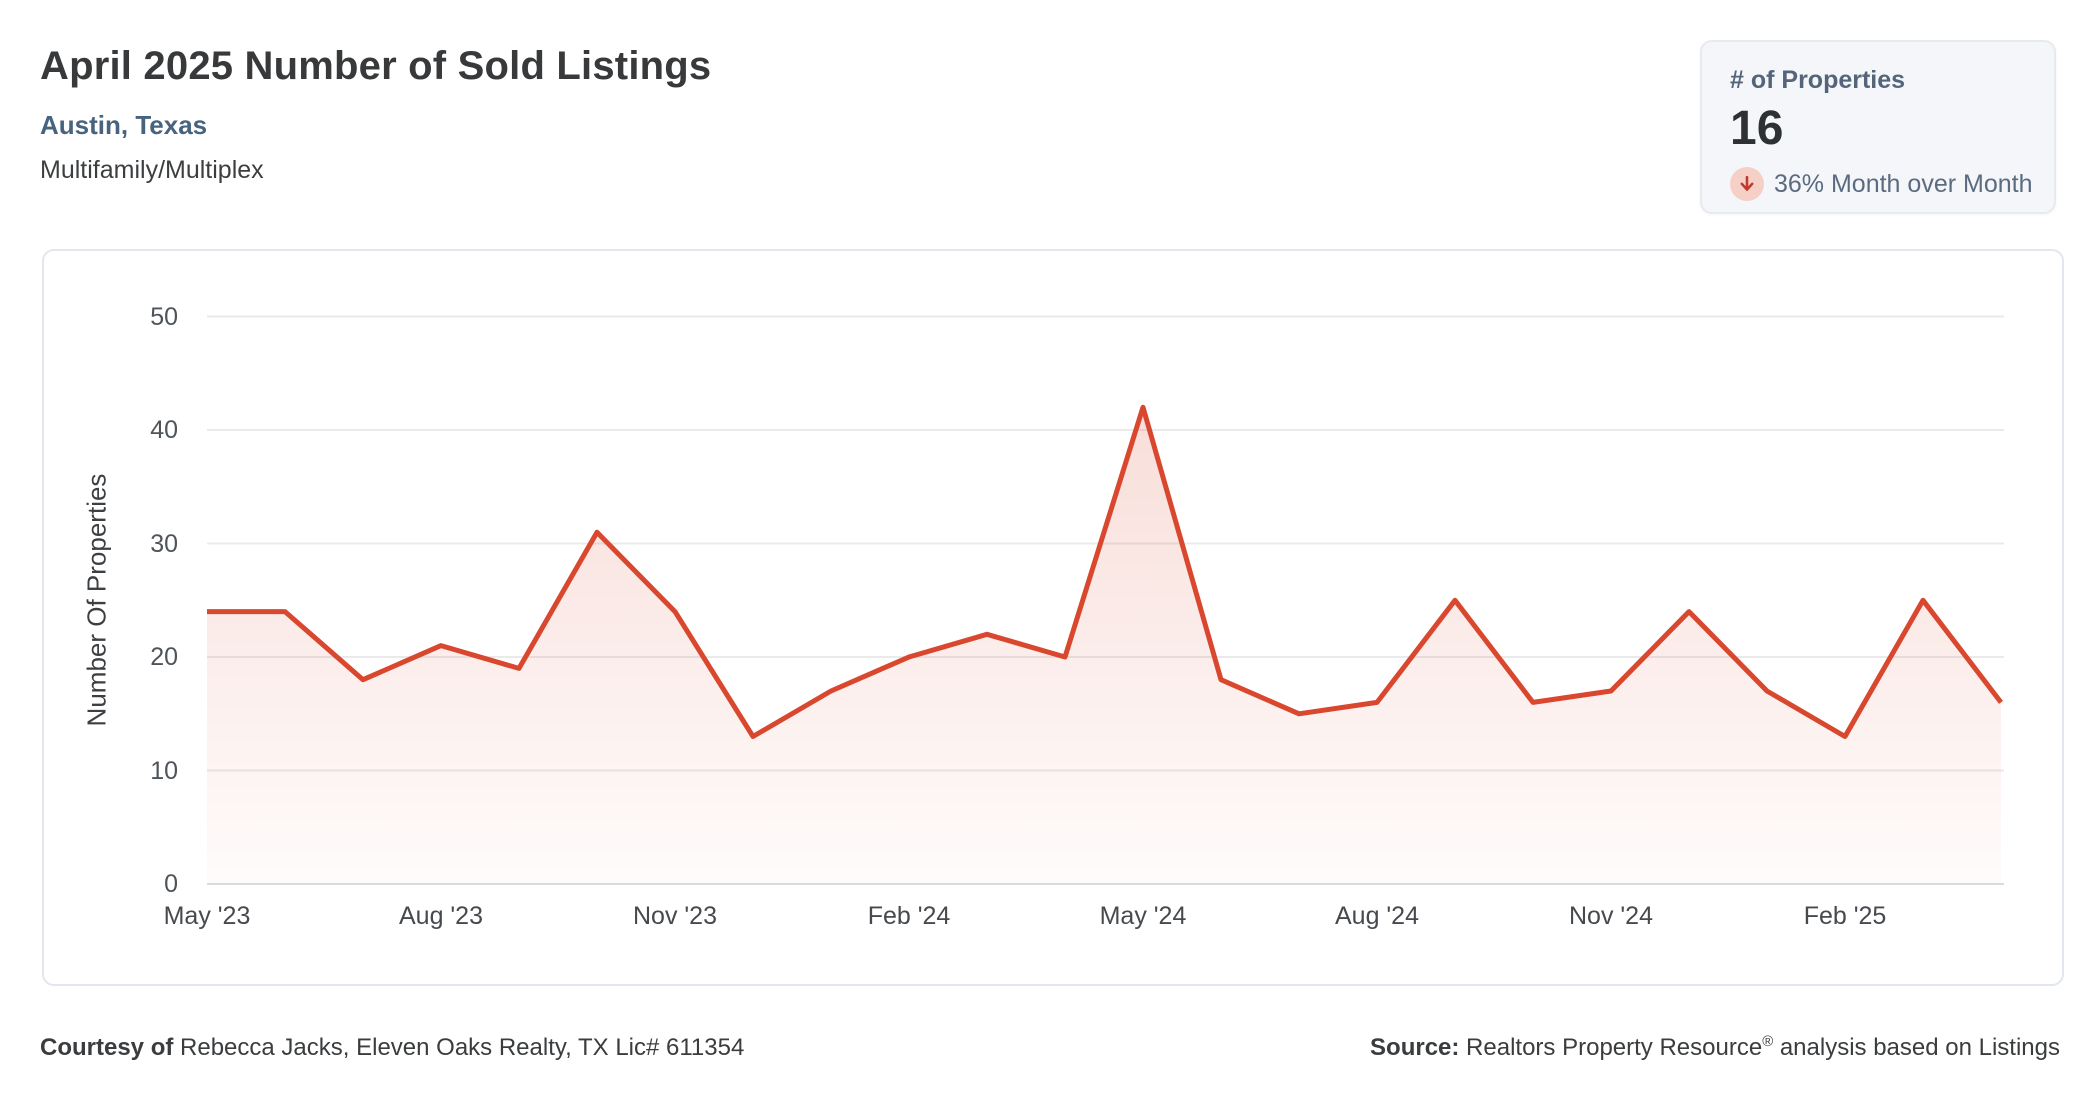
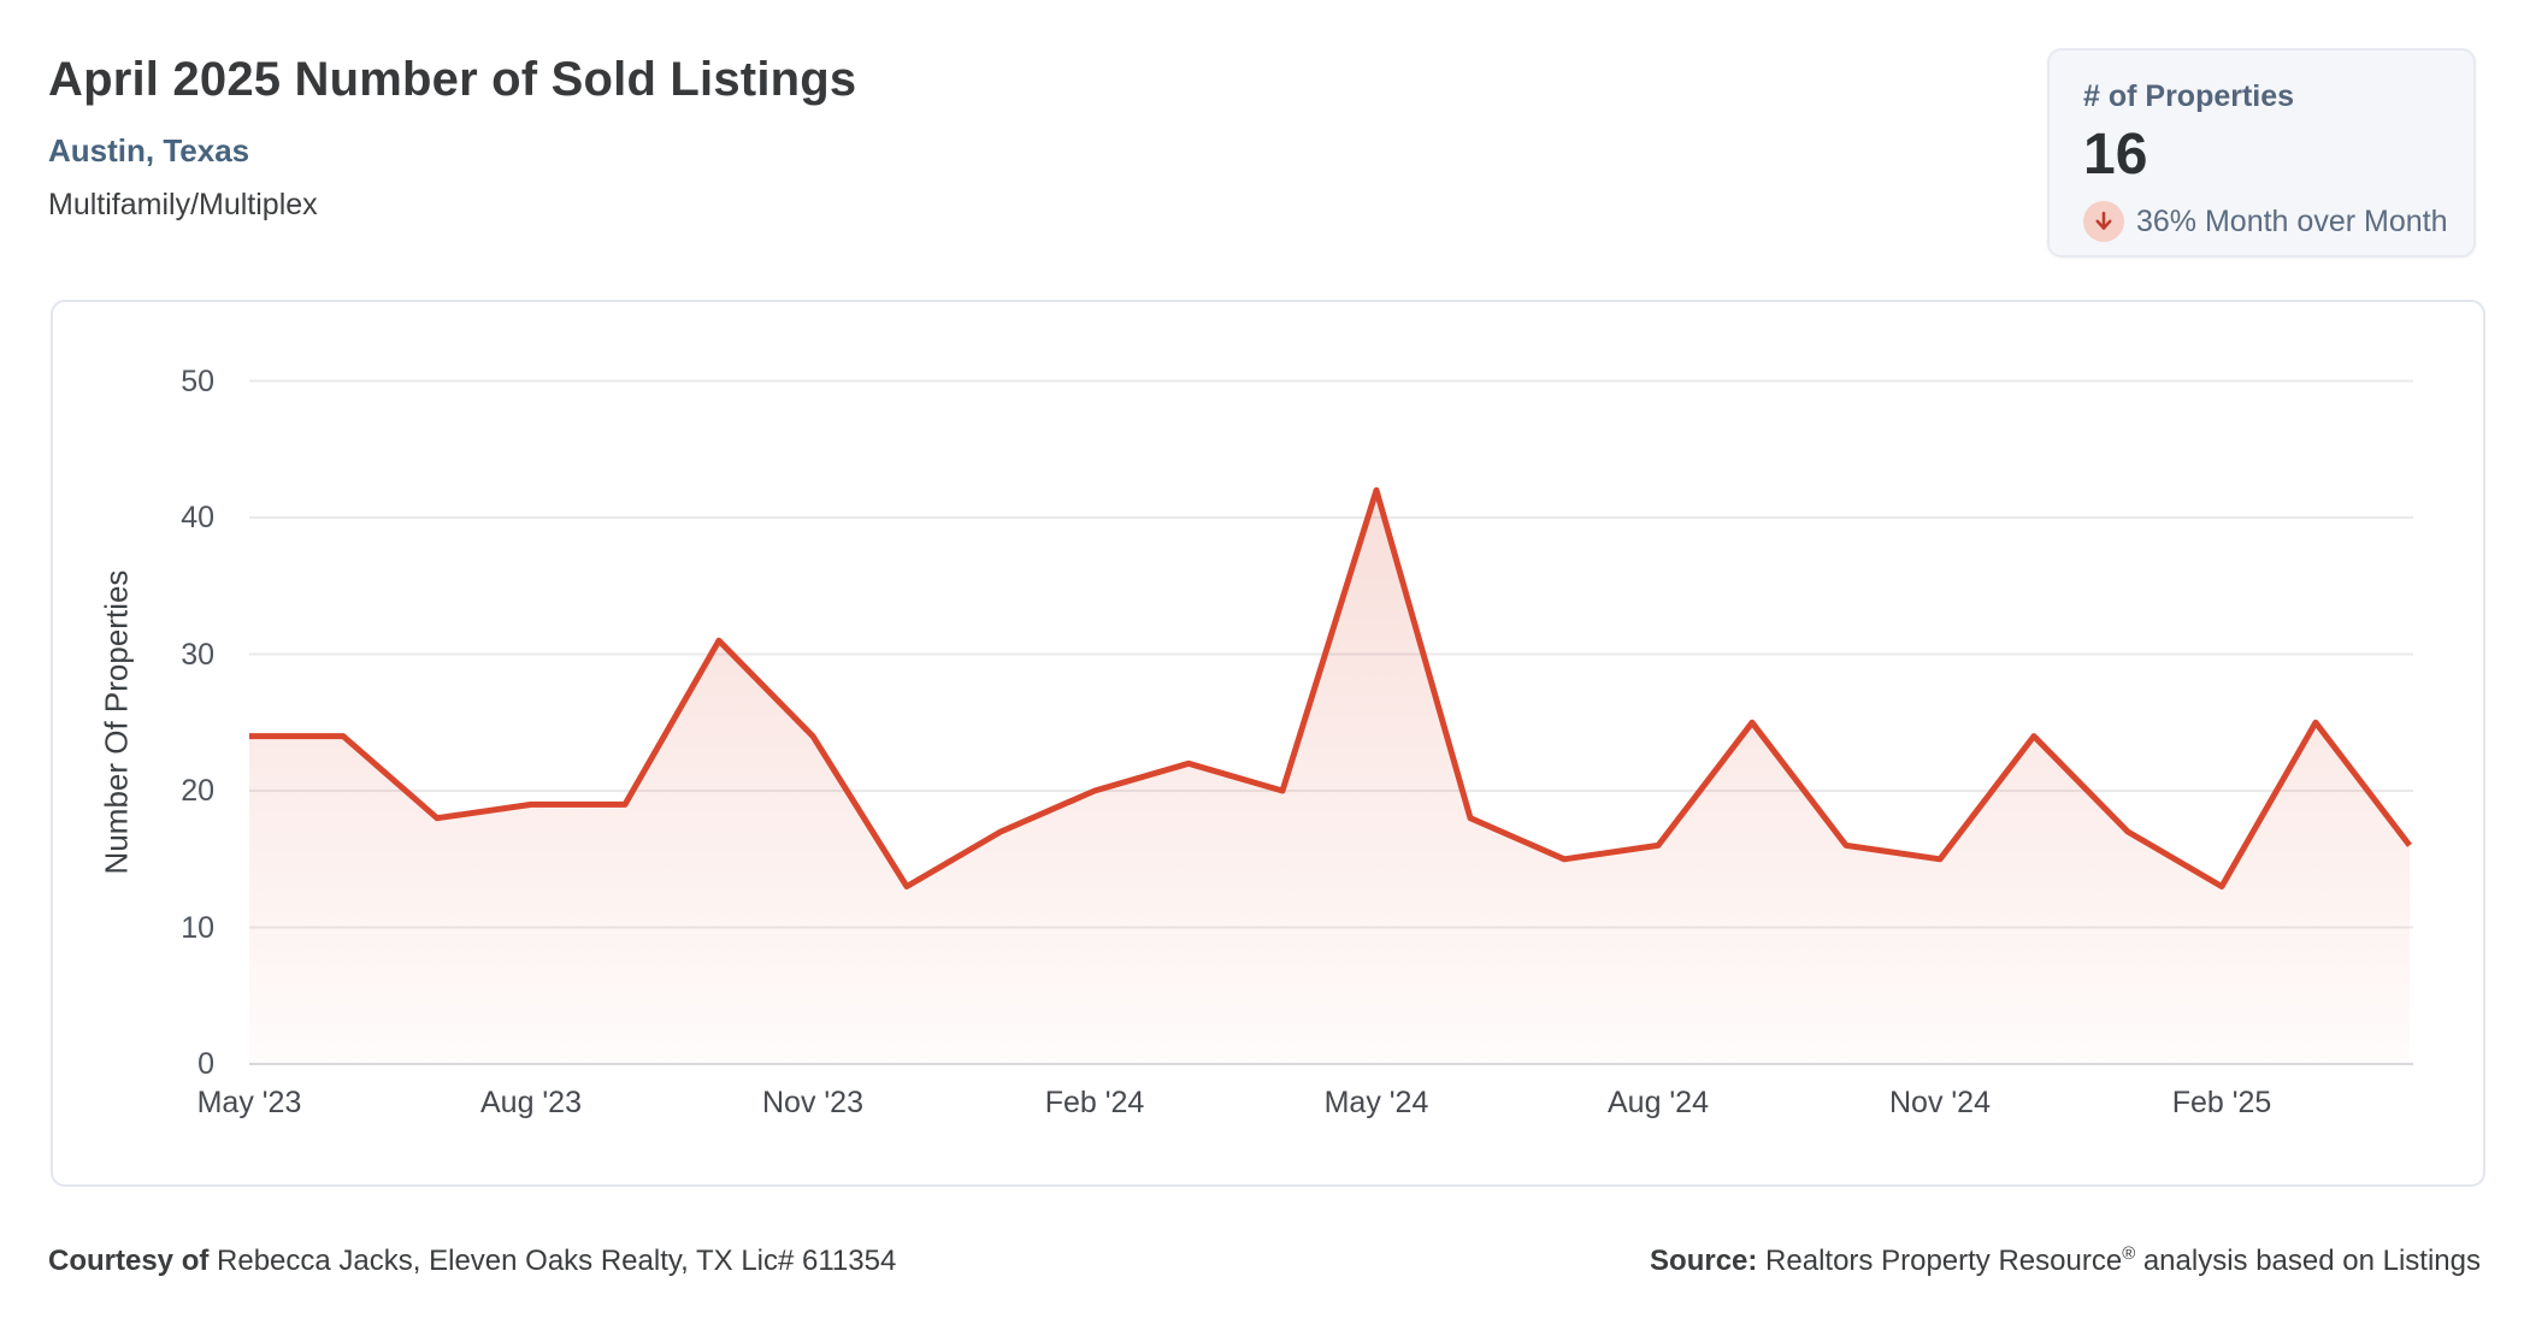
Aug '23: 21 -> 19
Nov '24: 17 -> 15
